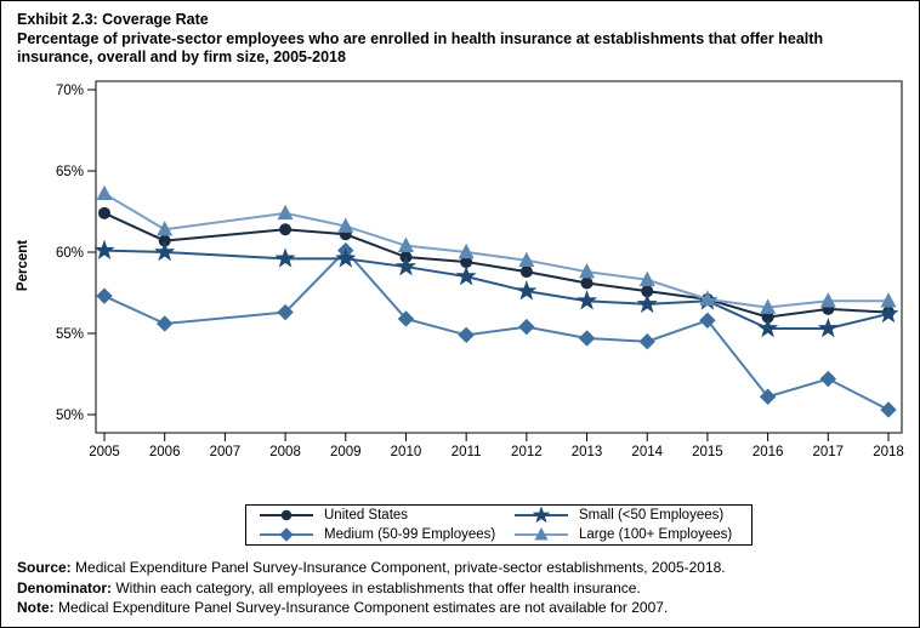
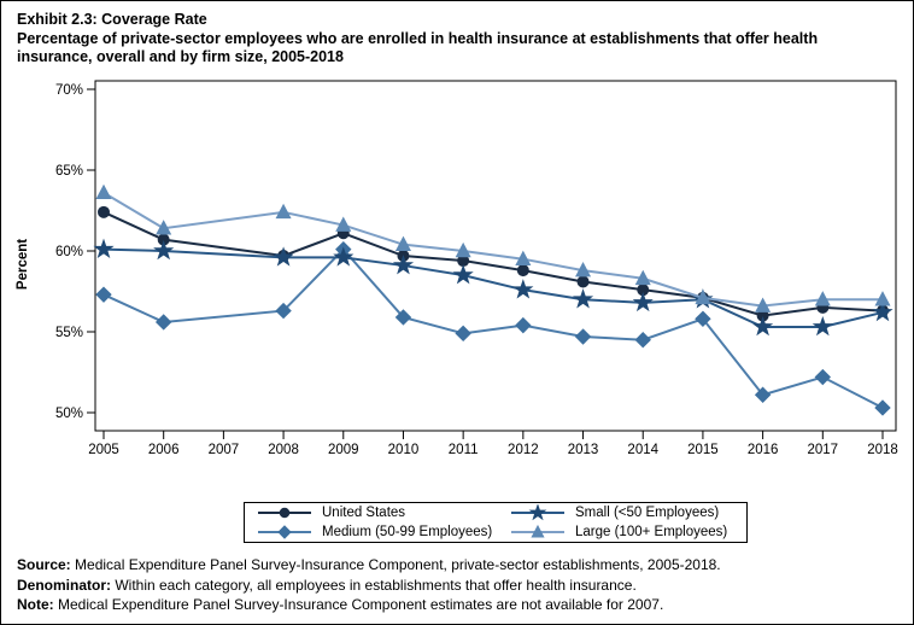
United States/2008: 61.4% -> 59.7%
